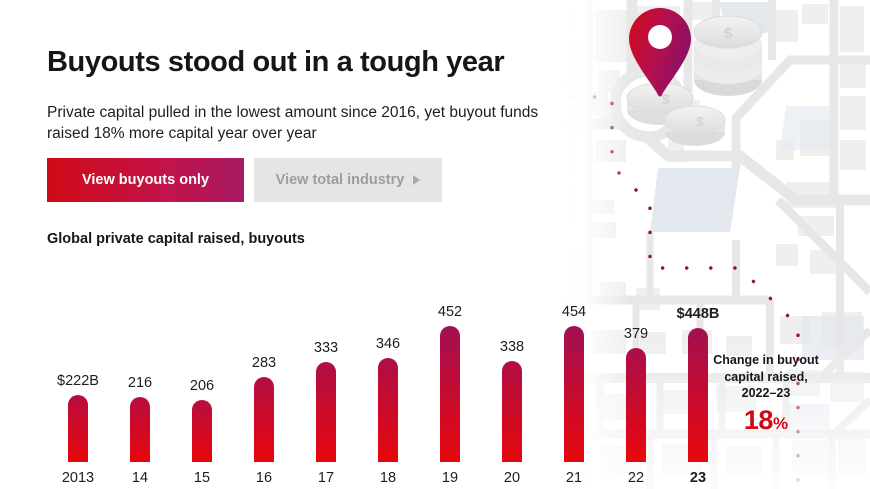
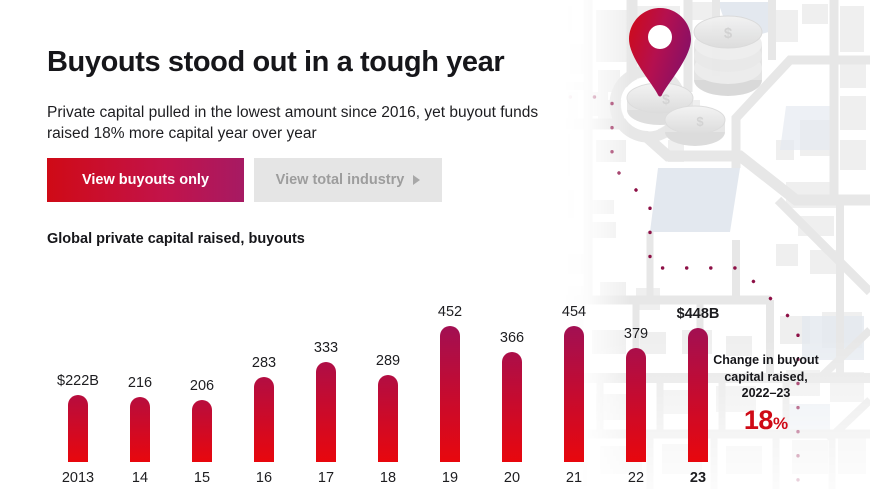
18: 346 -> 289
20: 338 -> 366
